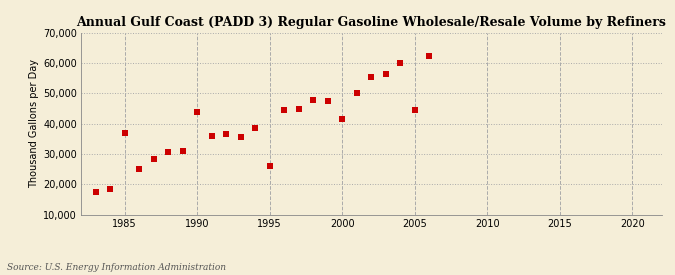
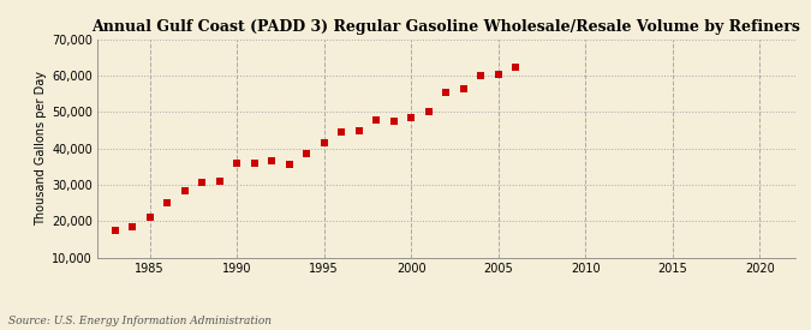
1985: 37,000 -> 21,000
1990: 44,000 -> 36,000
1995: 26,000 -> 41,500
2000: 41,500 -> 48,500
2005: 44,500 -> 60,500
